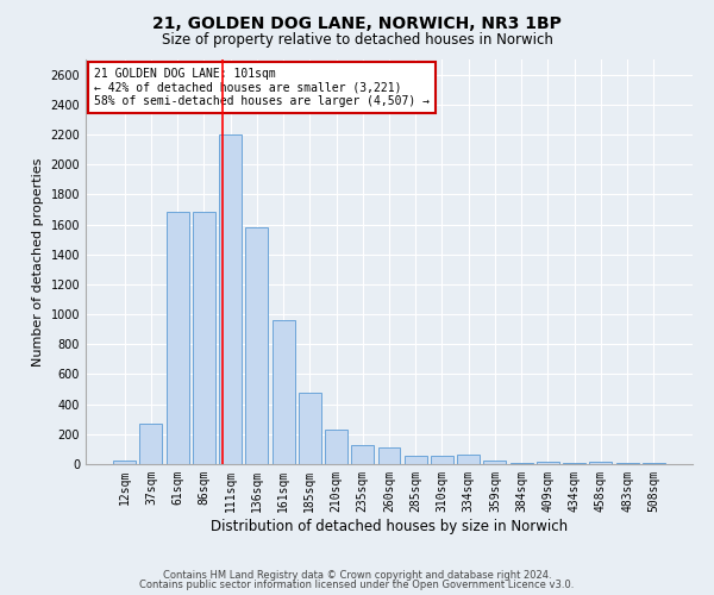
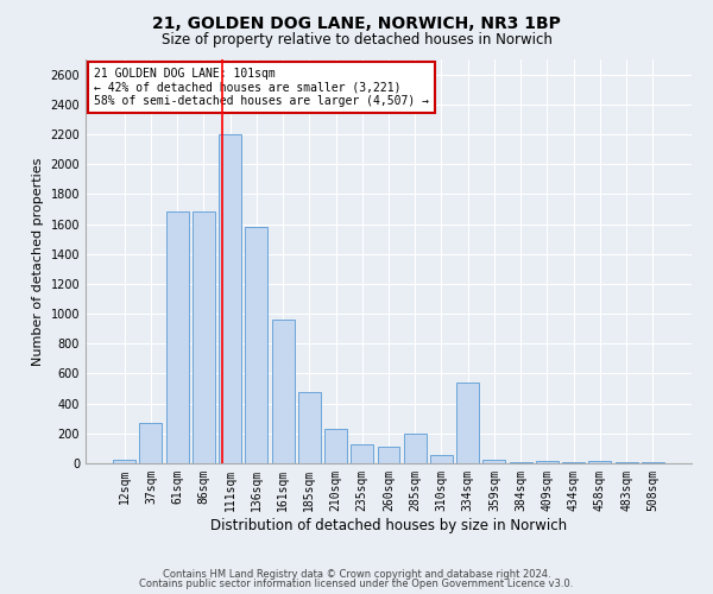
285sqm: 60 -> 200
334sqm: 60 -> 540
